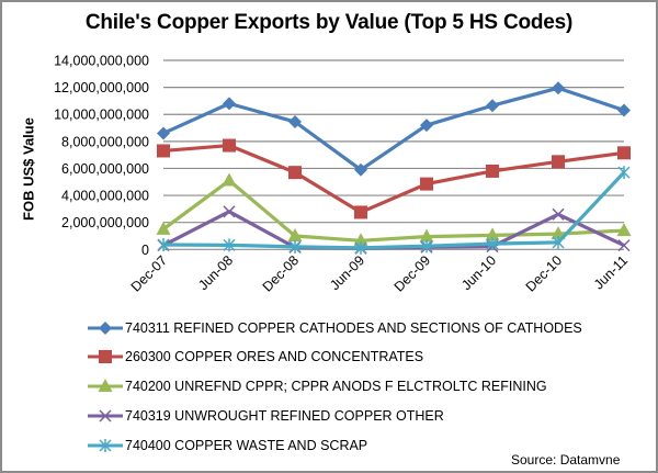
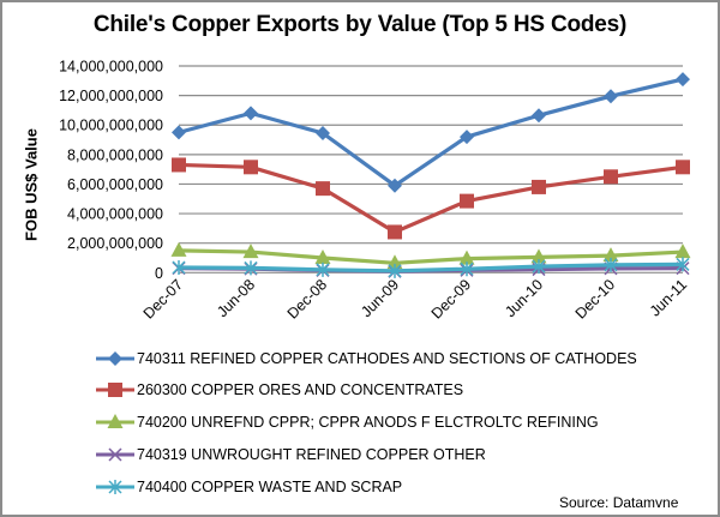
740311 REFINED COPPER CATHODES AND SECTIONS OF CATHODES/Dec-07: 8600000000 -> 9500000000
260300 COPPER ORES AND CONCENTRATES/Jun-08: 7700000000 -> 7200000000
740200 UNREFND CPPR; CPPR ANODS F ELCTROLTC REFINING/Jun-08: 5100000000 -> 1400000000
740319 UNWROUGHT REFINED COPPER OTHER/Jun-08: 2800000000 -> 300000000
740319 UNWROUGHT REFINED COPPER OTHER/Dec-10: 2600000000 -> 300000000
740311 REFINED COPPER CATHODES AND SECTIONS OF CATHODES/Jun-11: 10300000000 -> 13100000000
740400 COPPER WASTE AND SCRAP/Jun-11: 5700000000 -> 600000000
